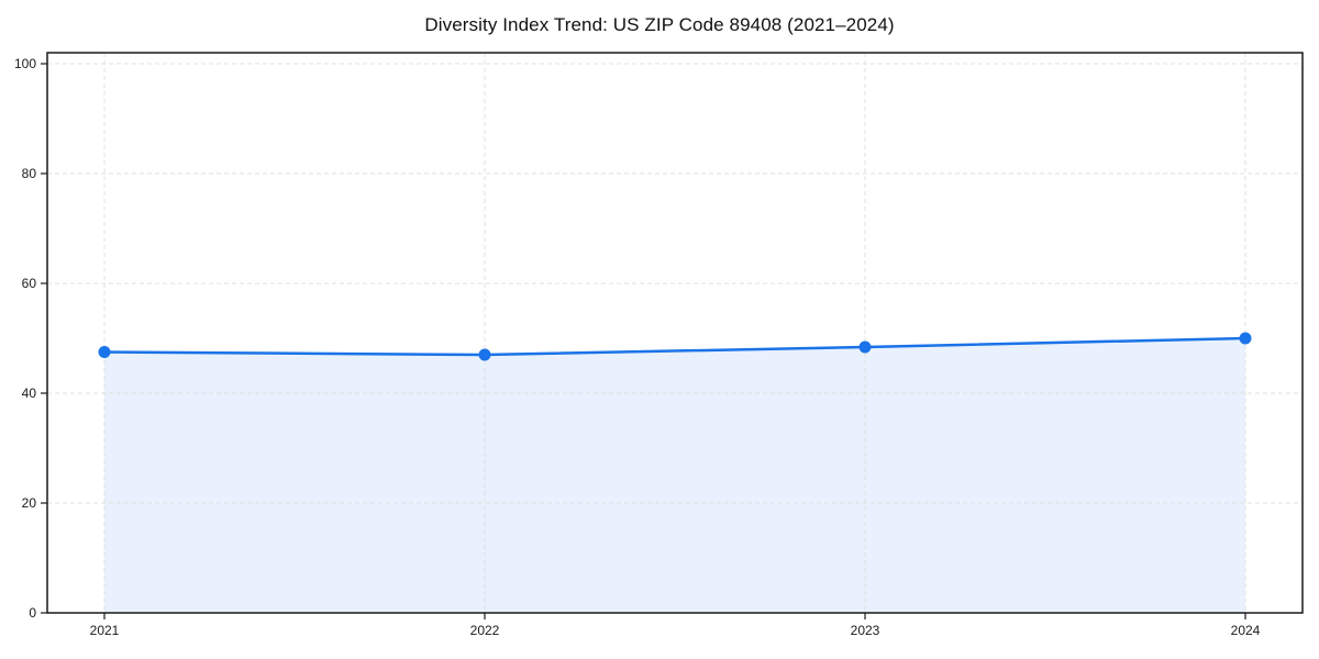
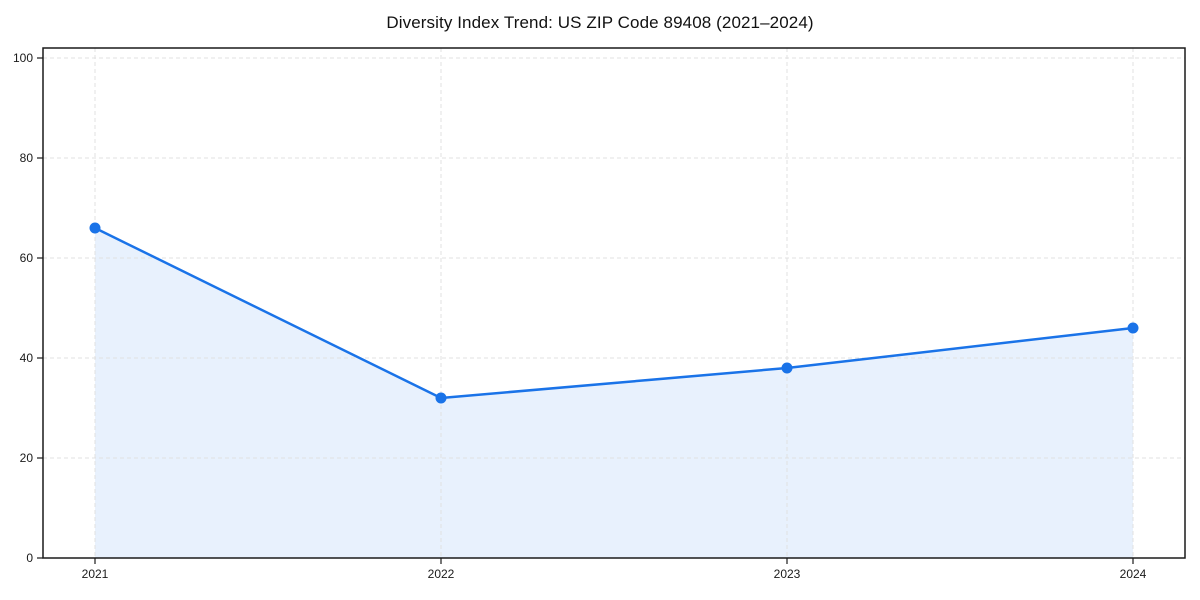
2021: 48 -> 66
2022: 47 -> 32
2023: 48 -> 38
2024: 50 -> 46
